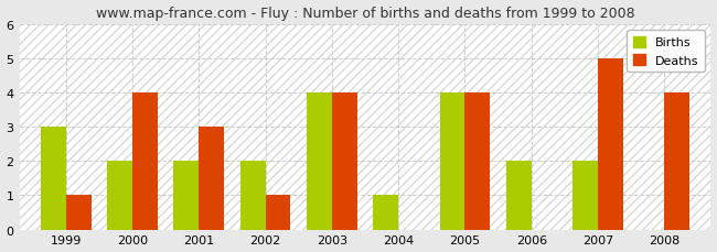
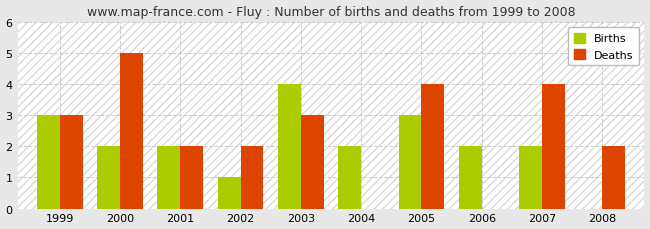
Deaths/1999: 1 -> 3
Deaths/2000: 4 -> 5
Deaths/2001: 3 -> 2
Births/2002: 2 -> 1
Deaths/2002: 1 -> 2
Deaths/2003: 4 -> 3
Births/2004: 1 -> 2
Births/2005: 4 -> 3
Deaths/2007: 5 -> 4
Deaths/2008: 4 -> 2
